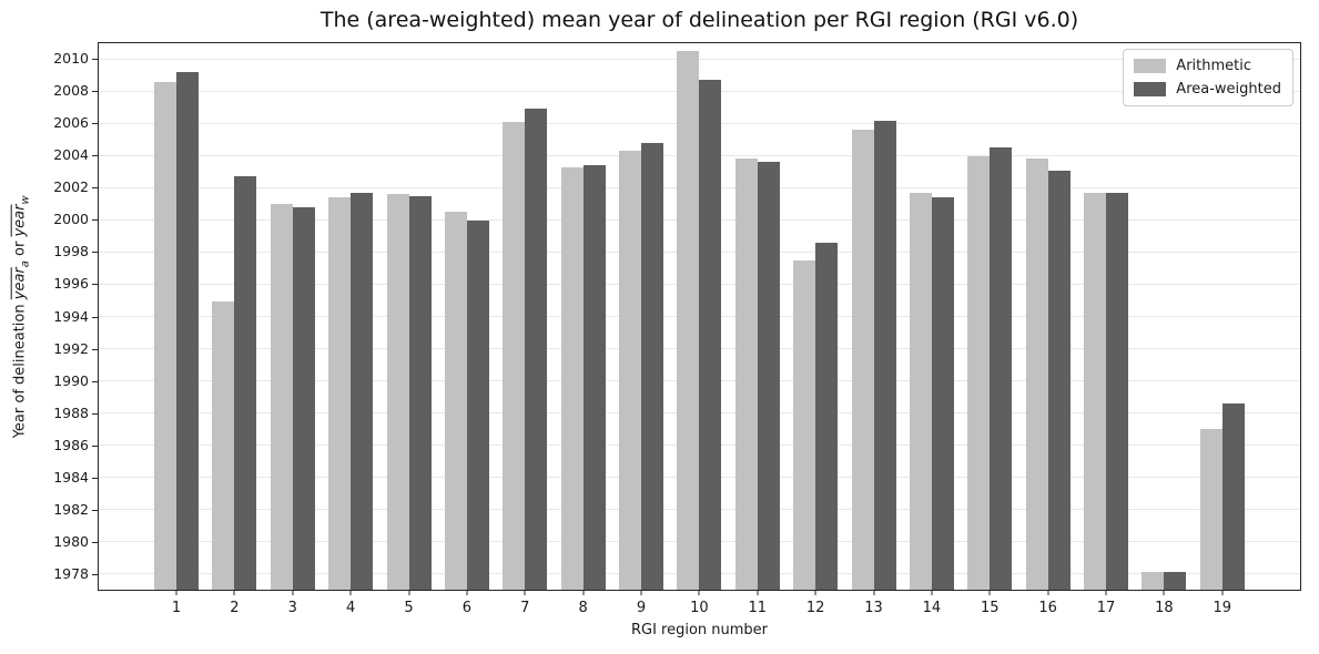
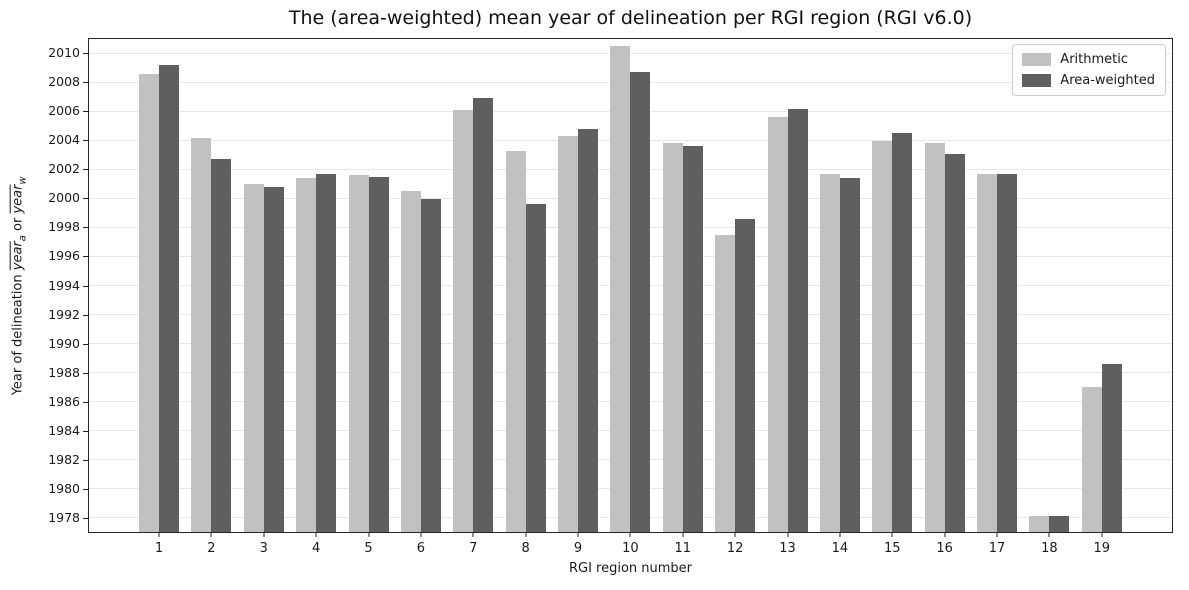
Arithmetic/2: 1994.9 -> 2004.2
Area-weighted/8: 2003.4 -> 1999.6
